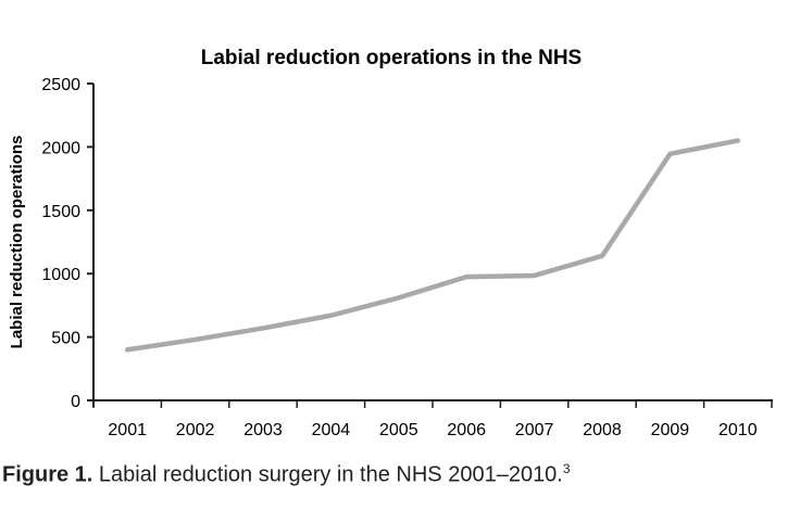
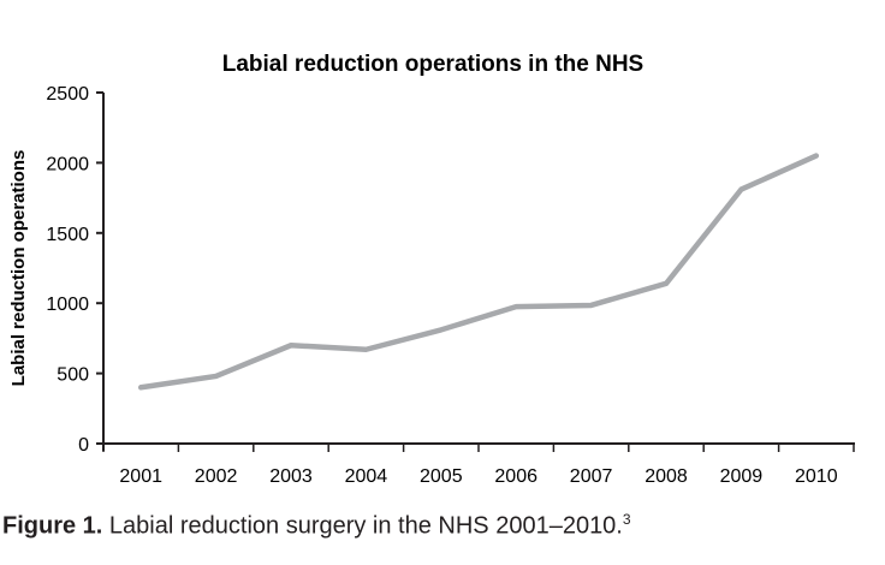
2003: 570 -> 700
2009: 1940 -> 1810
